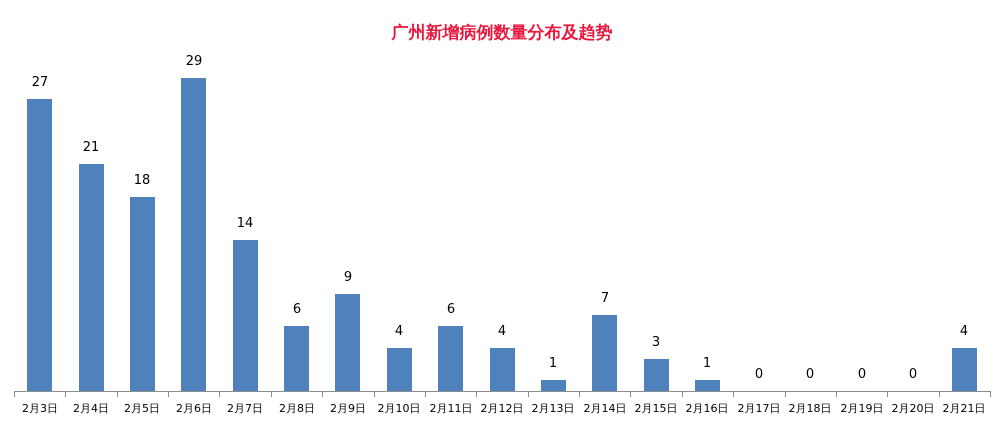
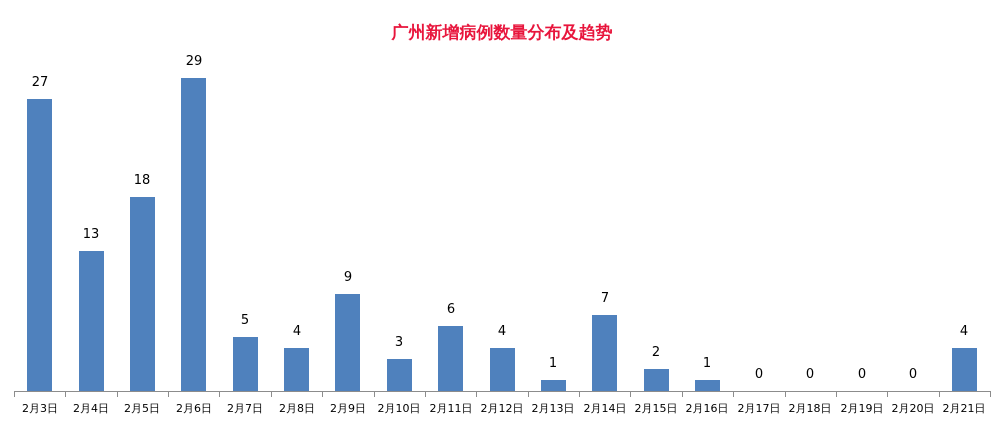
2月4日: 21 -> 13
2月7日: 14 -> 5
2月8日: 6 -> 4
2月10日: 4 -> 3
2月15日: 3 -> 2
